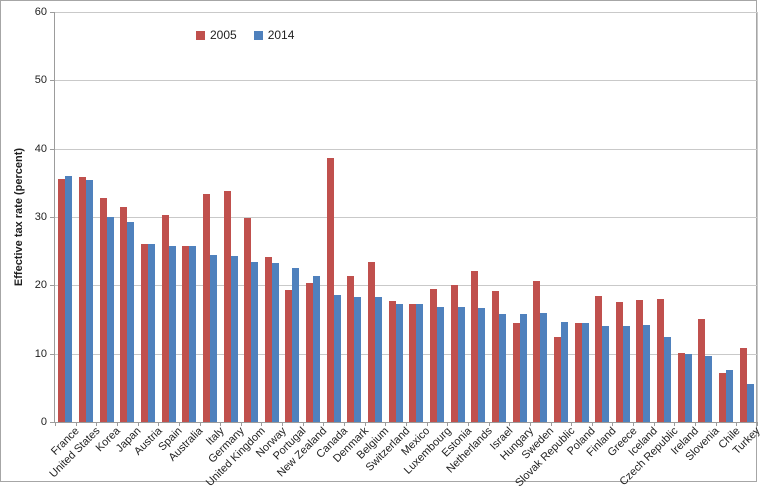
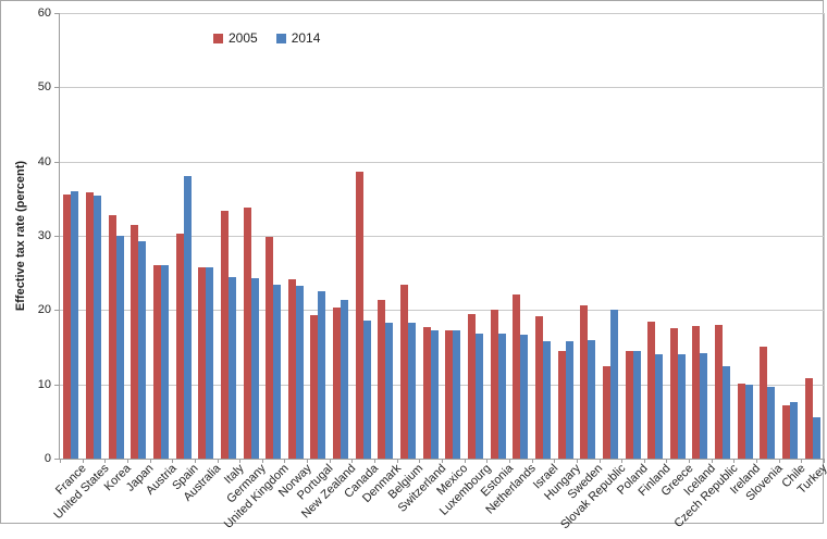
2014/Spain: 26 -> 38
2014/Slovak Republic: 15 -> 20
